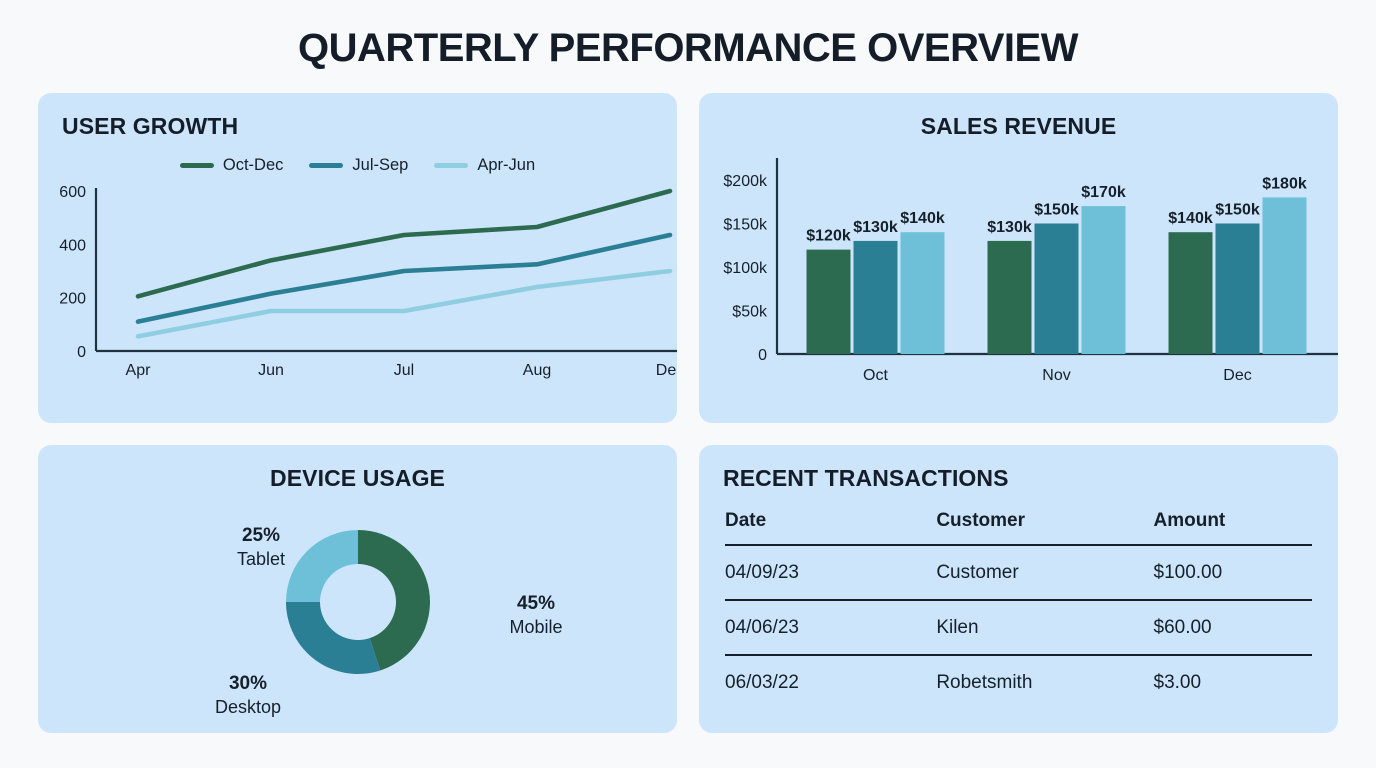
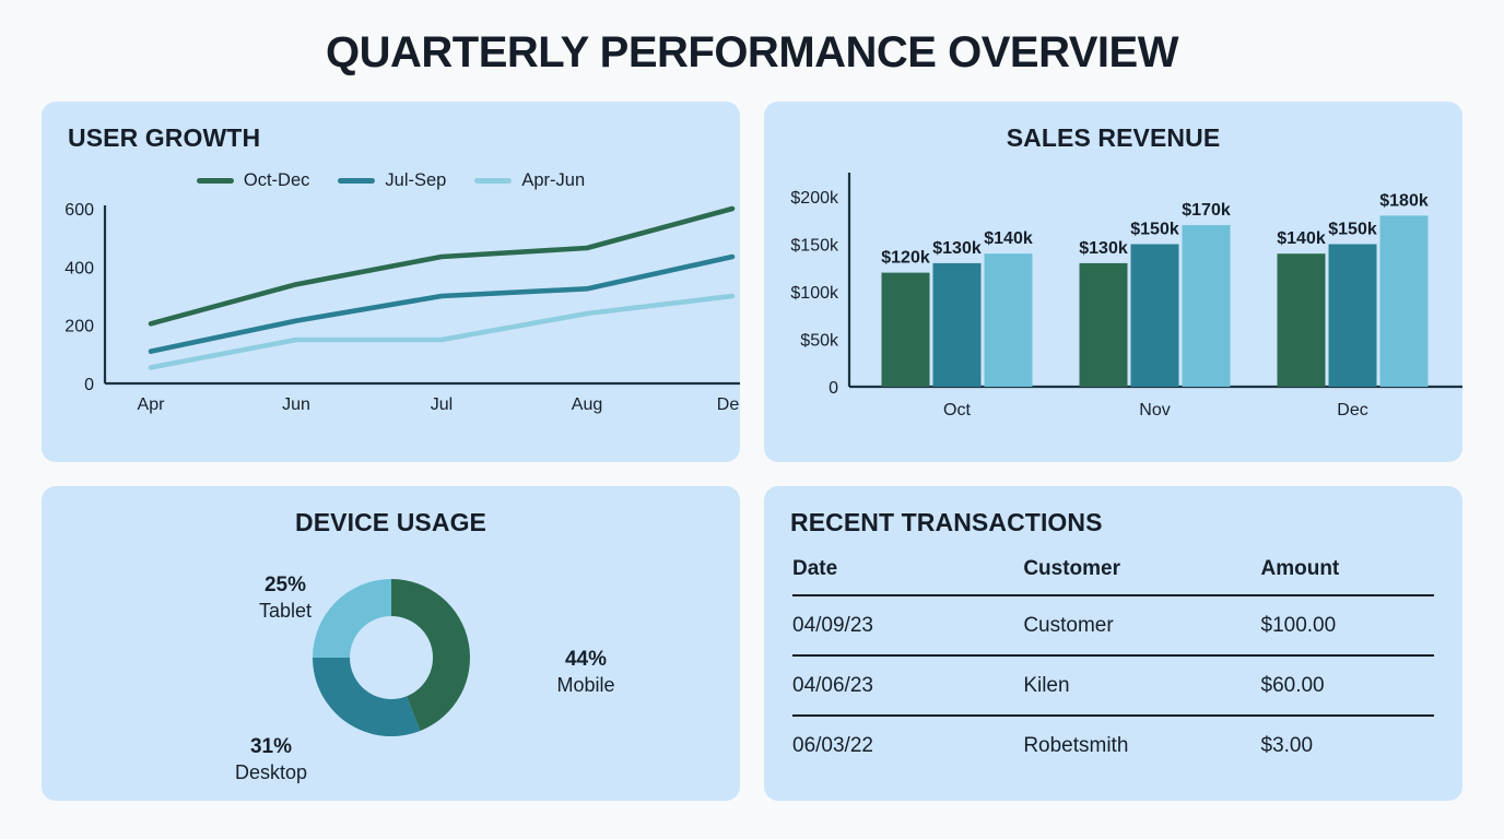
DEVICE USAGE/Mobile: 45% -> 44%
DEVICE USAGE/Desktop: 30% -> 31%
